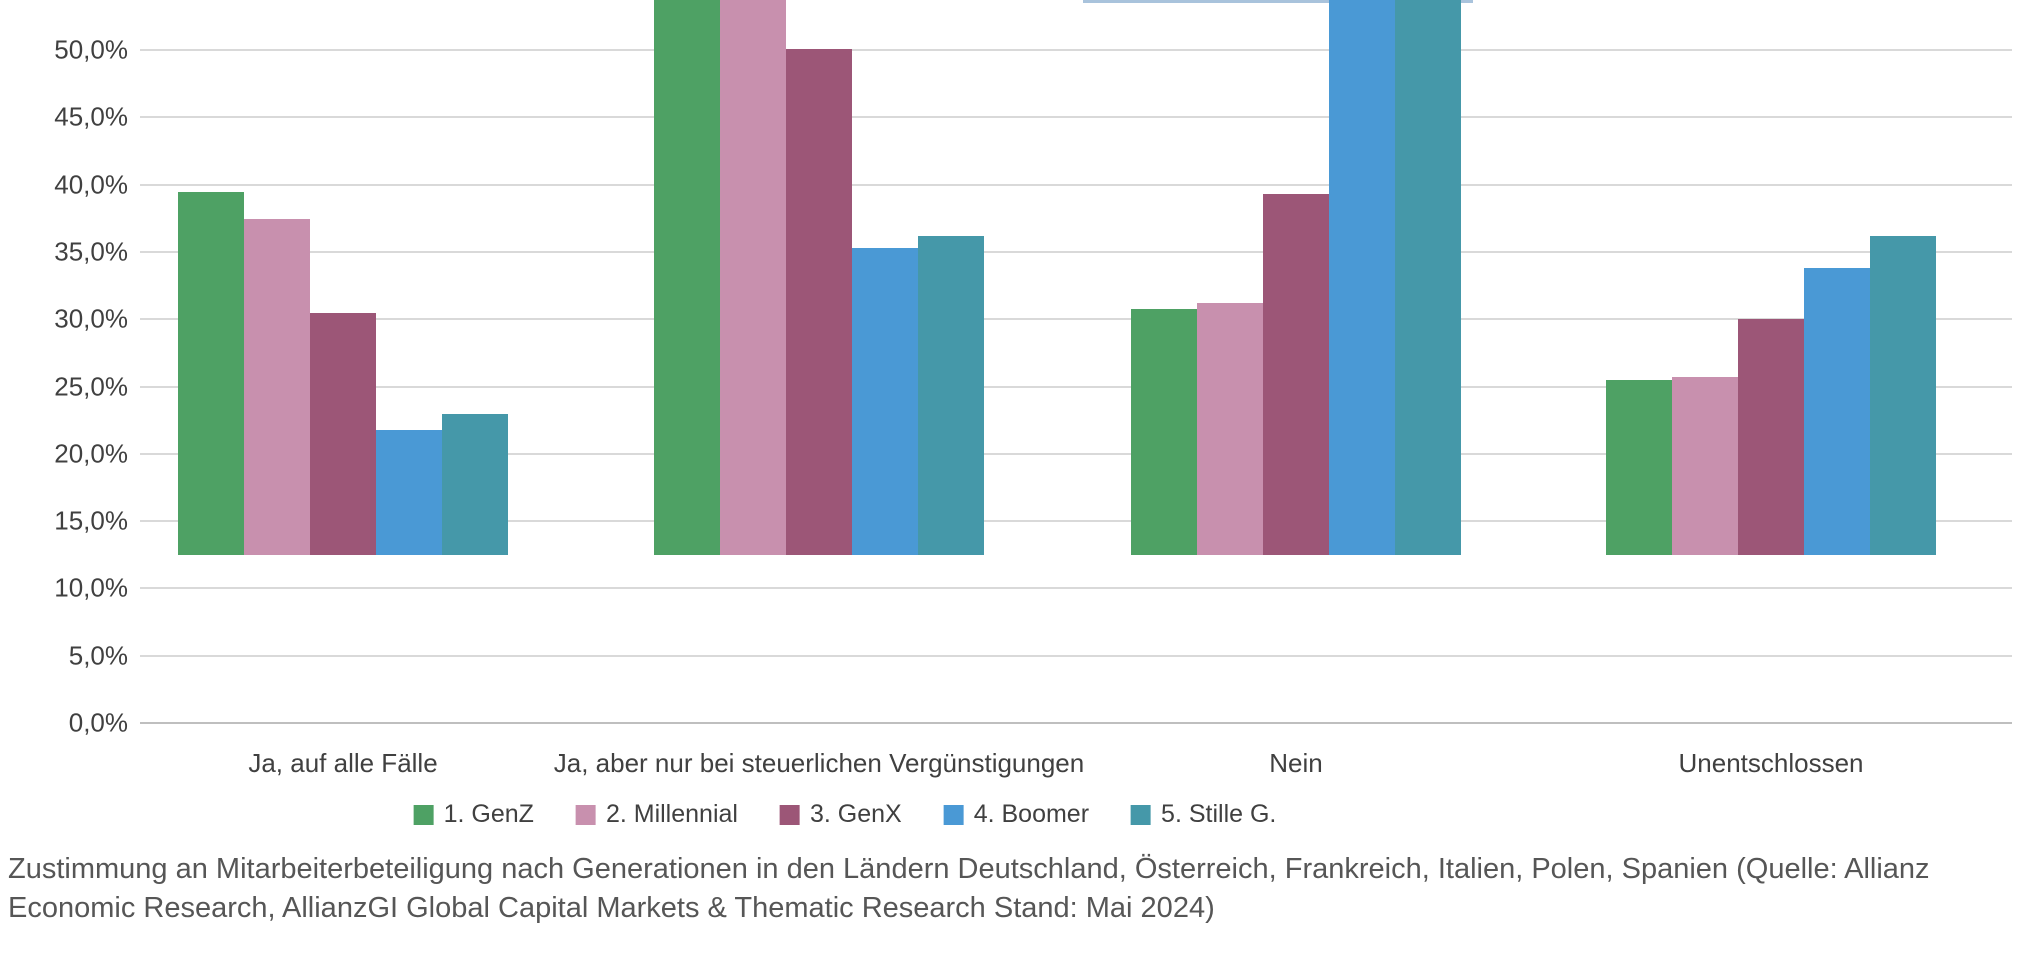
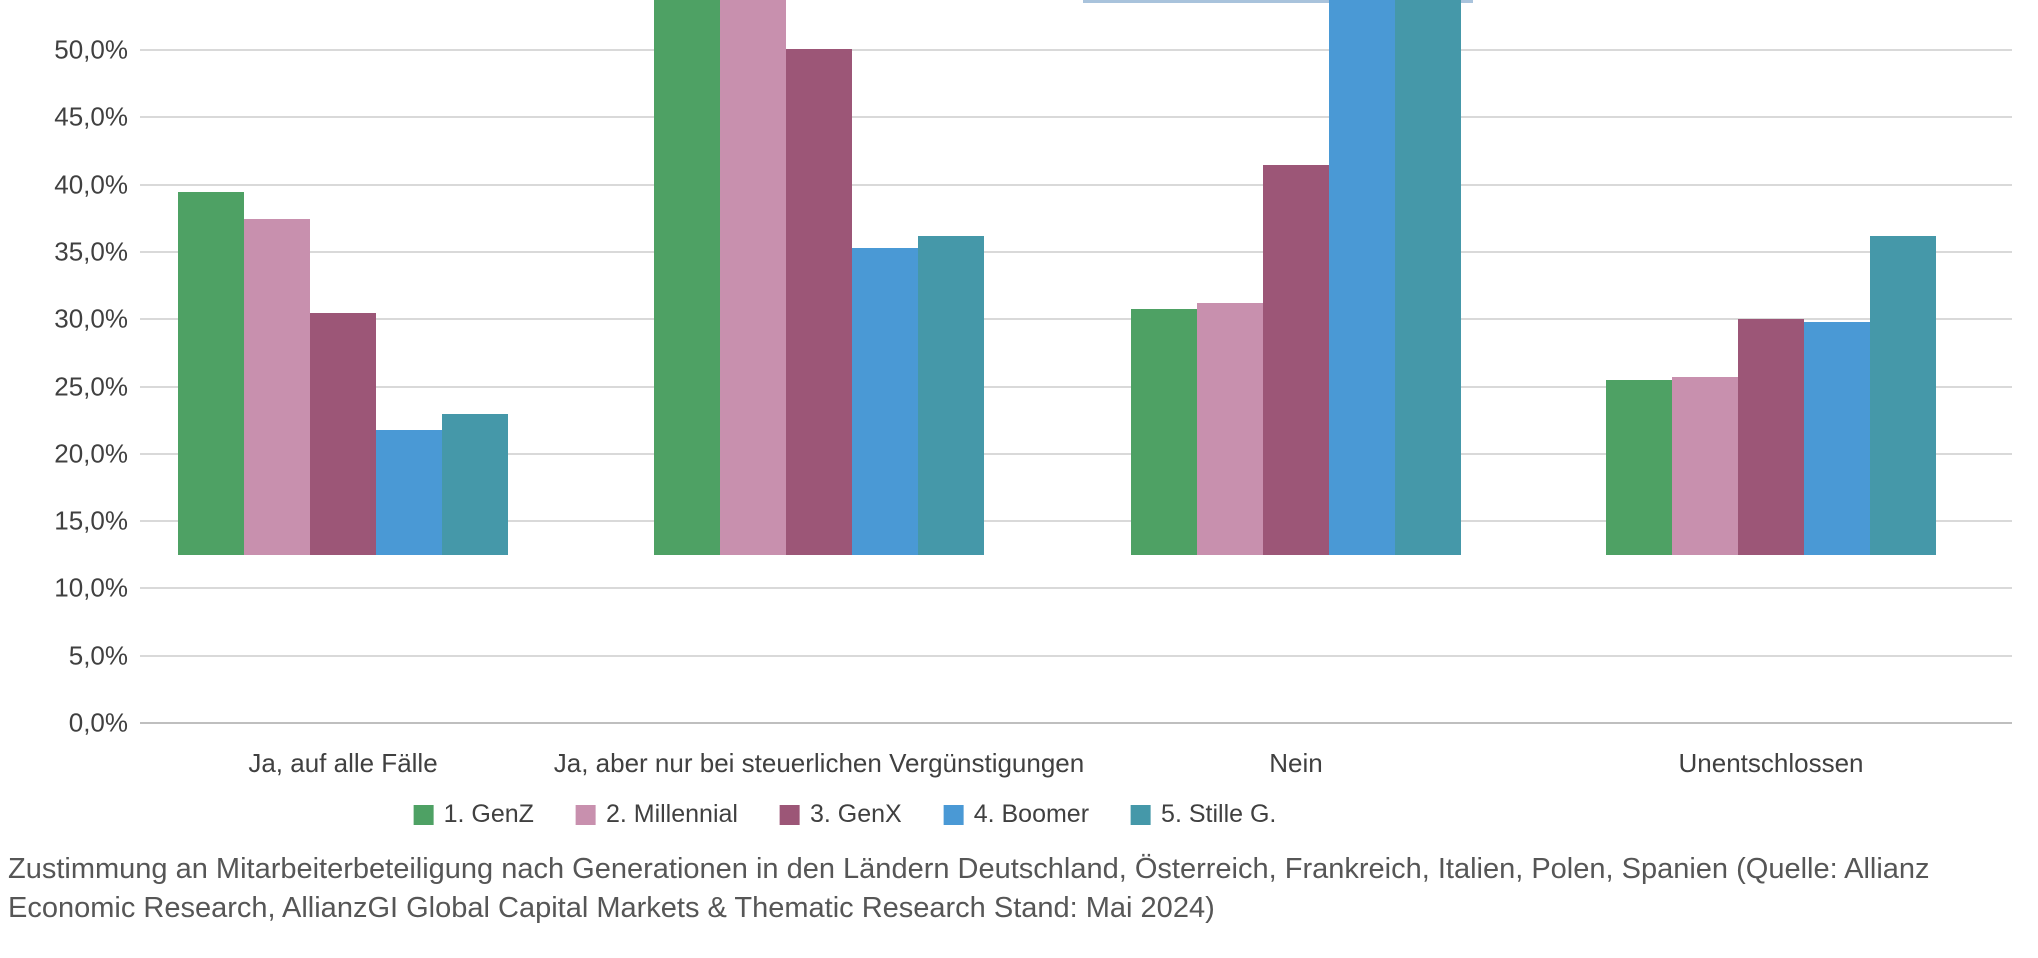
3. GenX/Nein: 26,8% -> 29,0%
4. Boomer/Unentschlossen: 21,3% -> 17,3%
